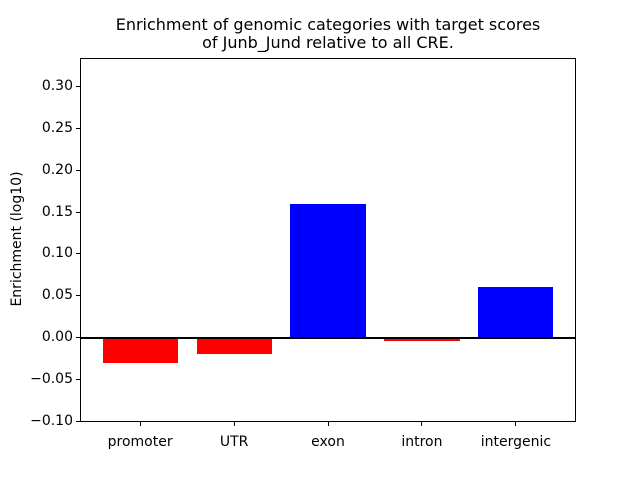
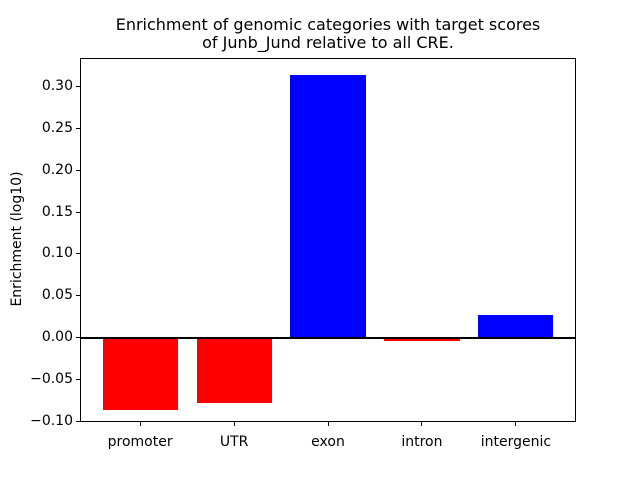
promoter: -0.03 -> -0.09
UTR: -0.02 -> -0.08
exon: 0.16 -> 0.31
intergenic: 0.06 -> 0.03
